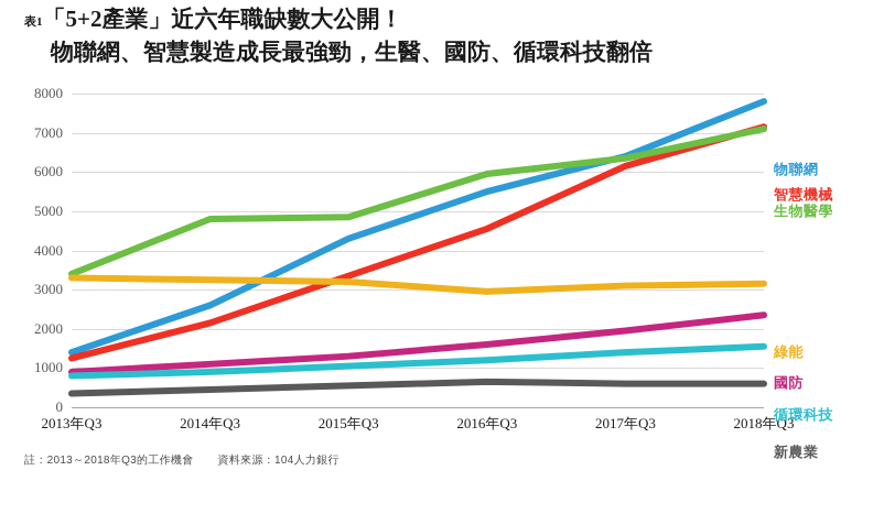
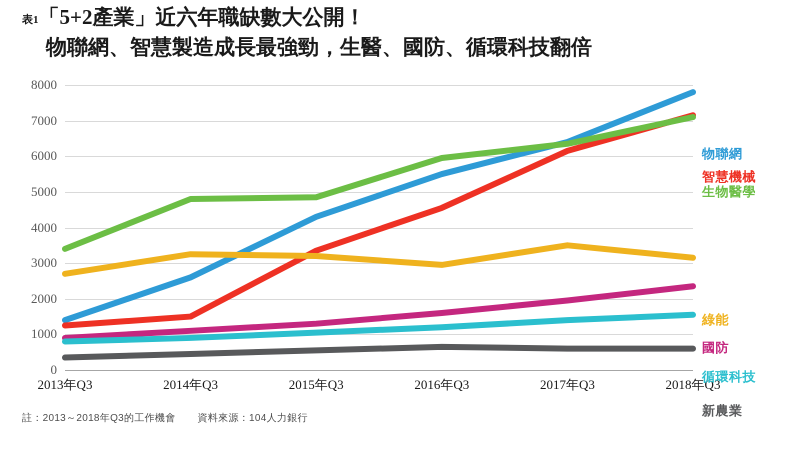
綠能/2013年Q3: 3300 -> 2700
智慧機械/2014年Q3: 2200 -> 1500
綠能/2017年Q3: 3100 -> 3500
